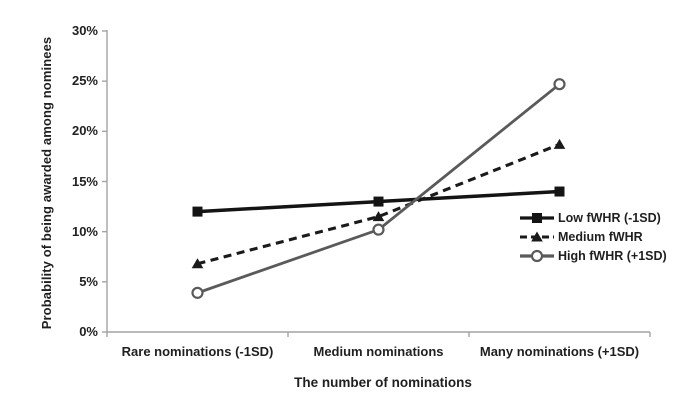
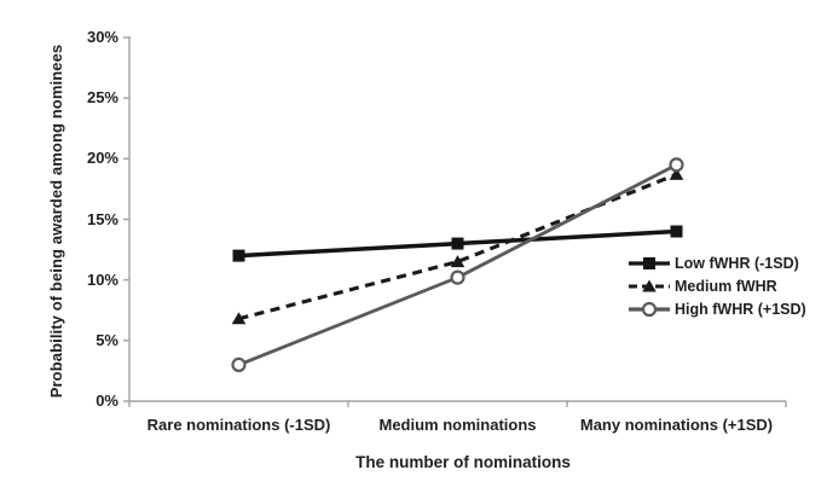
High fWHR (+1SD)/Rare nominations (-1SD): 3.9% -> 3.0%
High fWHR (+1SD)/Many nominations (+1SD): 24.7% -> 19.5%
